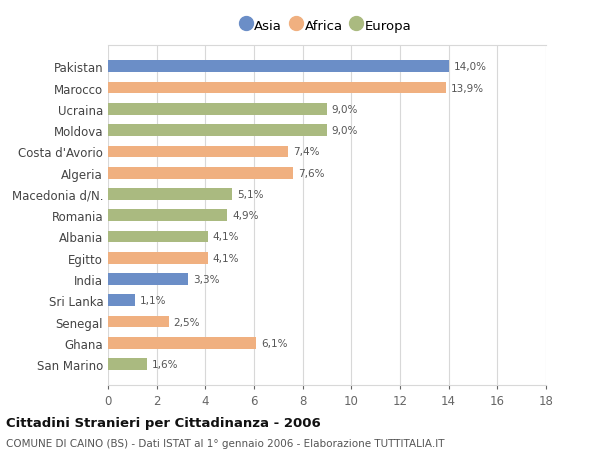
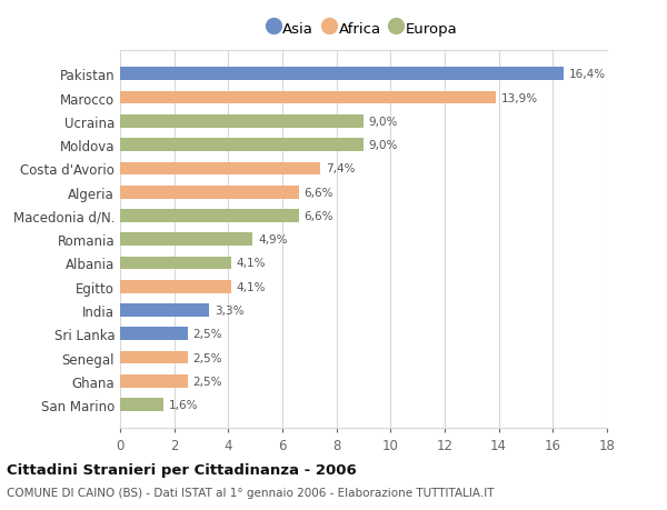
Pakistan: 14,0% -> 16,4%
Algeria: 7,6% -> 6,6%
Macedonia d/N.: 5,1% -> 6,6%
Sri Lanka: 1,1% -> 2,5%
Ghana: 6,1% -> 2,5%
